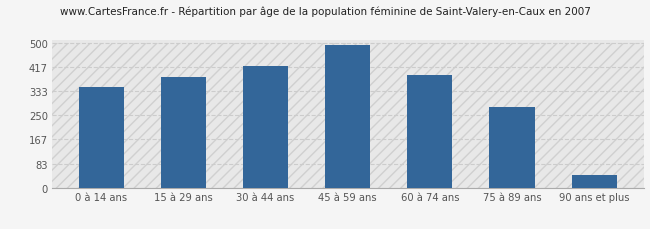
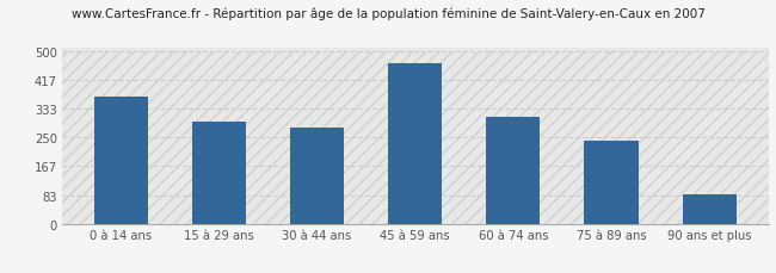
0 à 14 ans: 350 -> 370
15 à 29 ans: 383 -> 295
30 à 44 ans: 422 -> 280
45 à 59 ans: 493 -> 465
60 à 74 ans: 390 -> 310
75 à 89 ans: 278 -> 240
90 ans et plus: 45 -> 85
